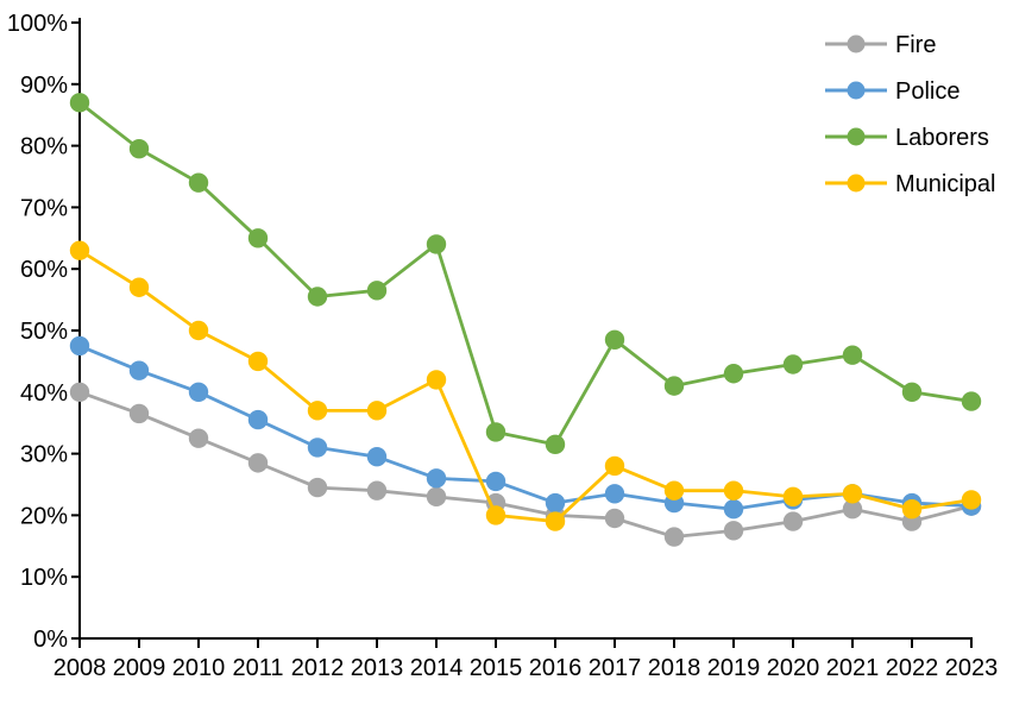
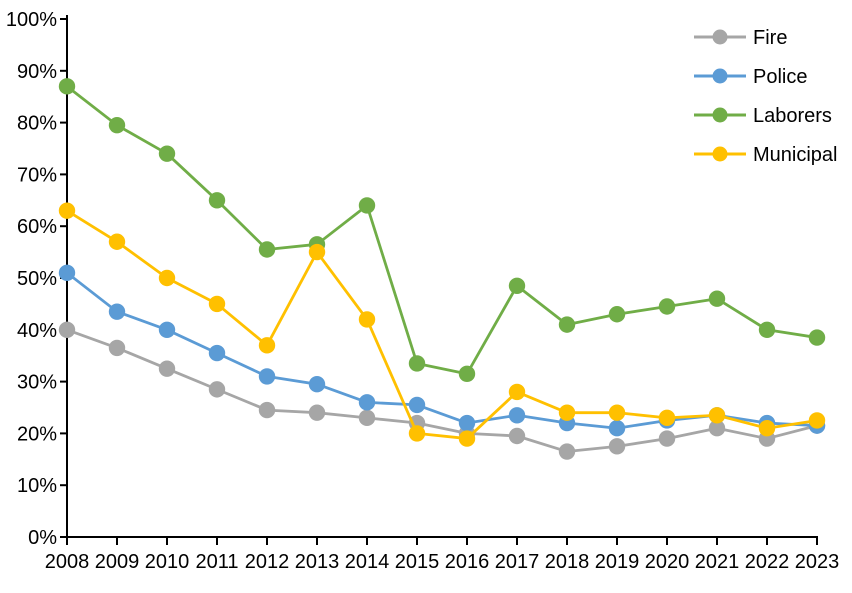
Police/2008: 48% -> 51%
Municipal/2013: 37% -> 55%
